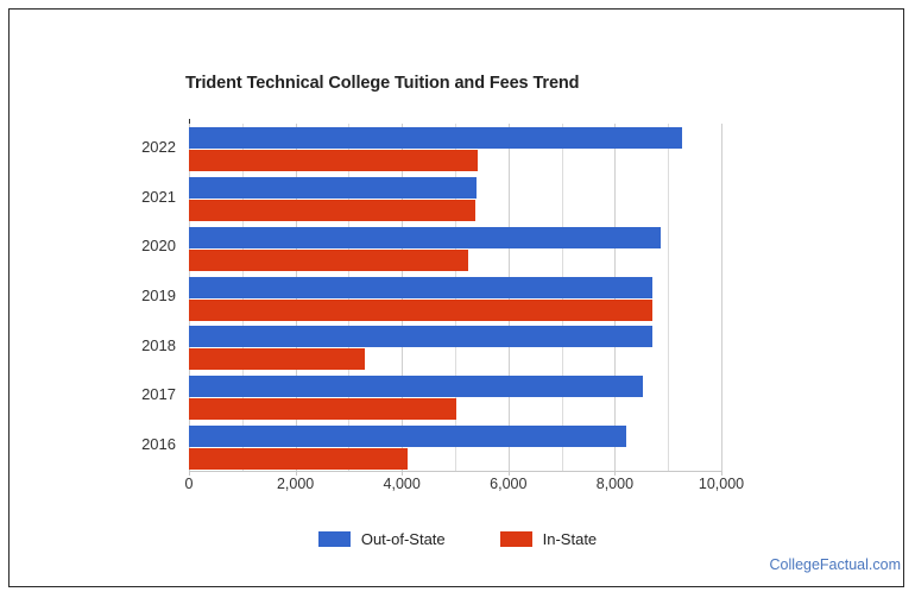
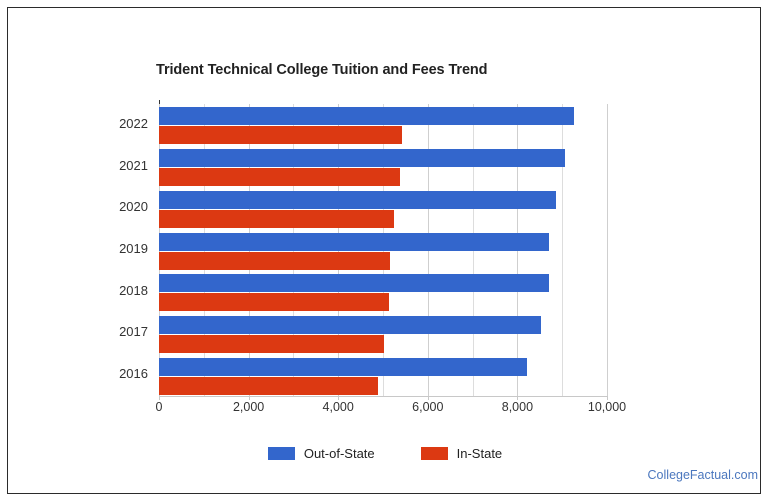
Out-of-State/2021: 5400 -> 9100
In-State/2019: 8700 -> 5200
In-State/2018: 3300 -> 5100
In-State/2016: 4100 -> 4900
